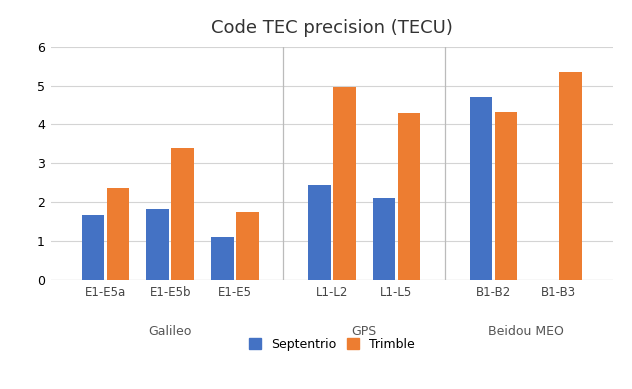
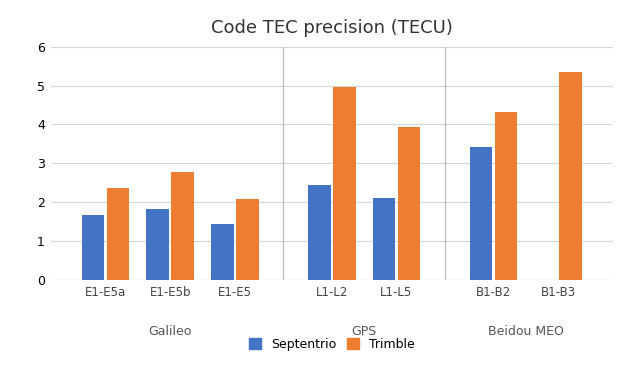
Trimble/E1-E5b: 3.40 -> 2.77
Septentrio/E1-E5: 1.10 -> 1.45
Trimble/E1-E5: 1.75 -> 2.08
Trimble/L1-L5: 4.30 -> 3.93
Septentrio/B1-B2: 4.70 -> 3.43
